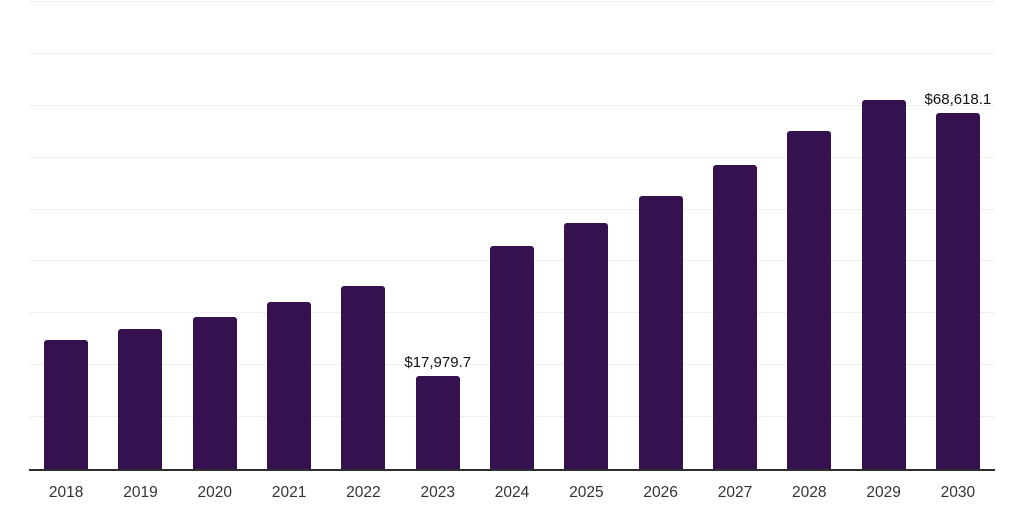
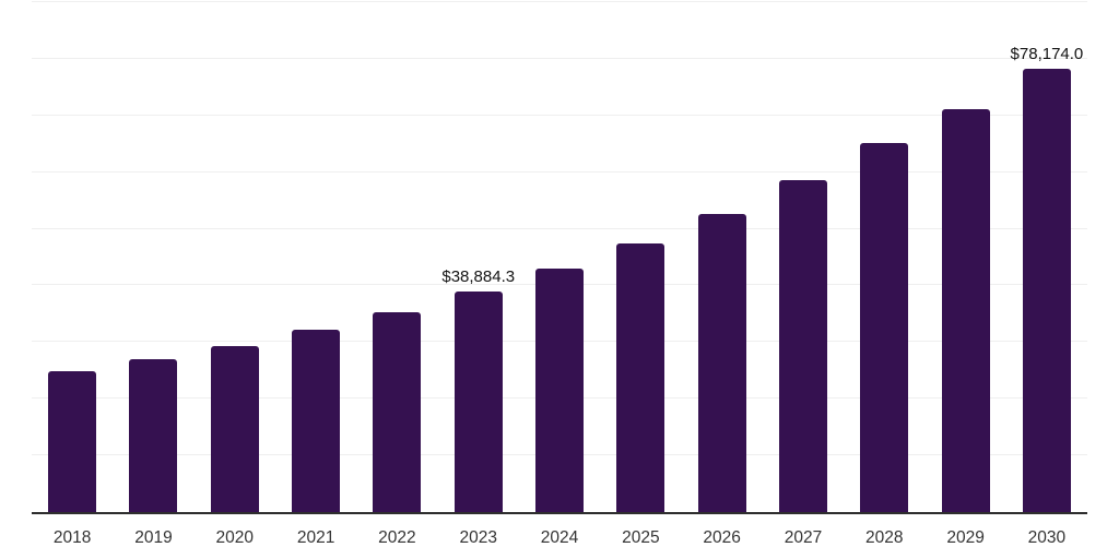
2023: $17,979.7 -> $38,884.3
2030: $68,618.1 -> $78,174.0
